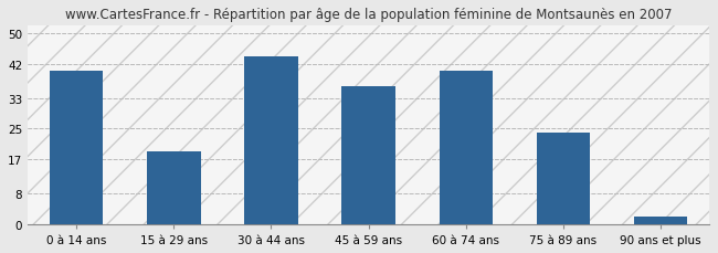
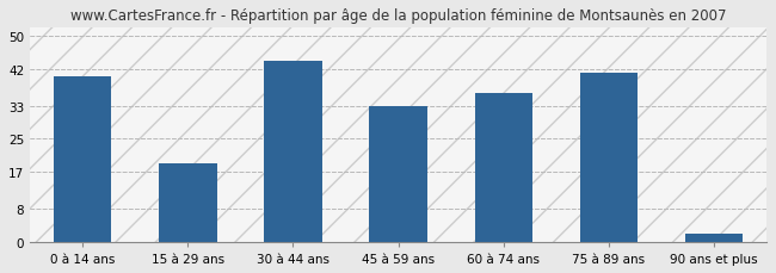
45 à 59 ans: 36 -> 33
60 à 74 ans: 40 -> 36
75 à 89 ans: 24 -> 41
